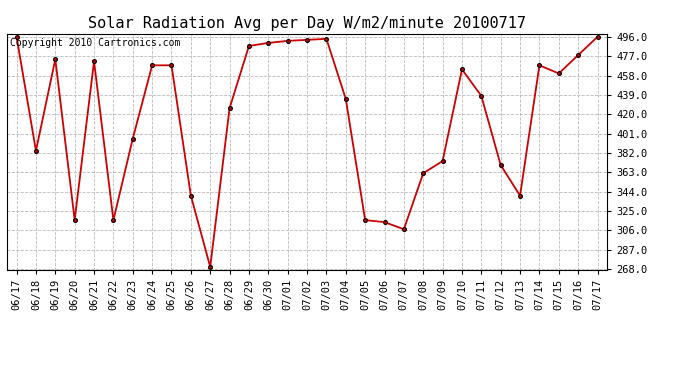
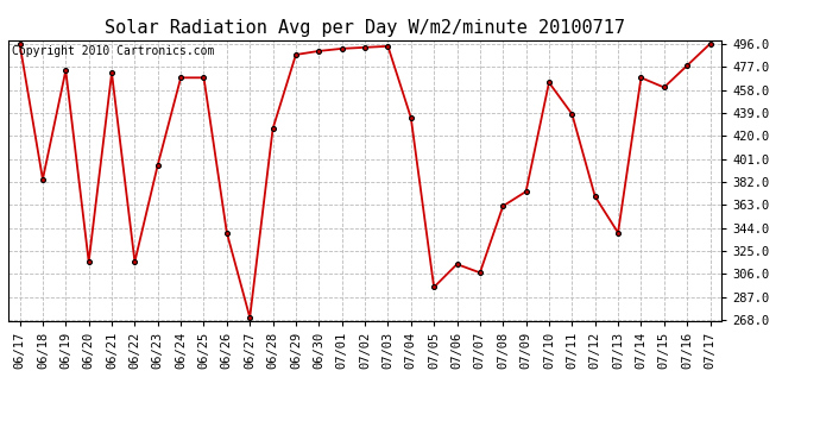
07/05: 316 -> 295
